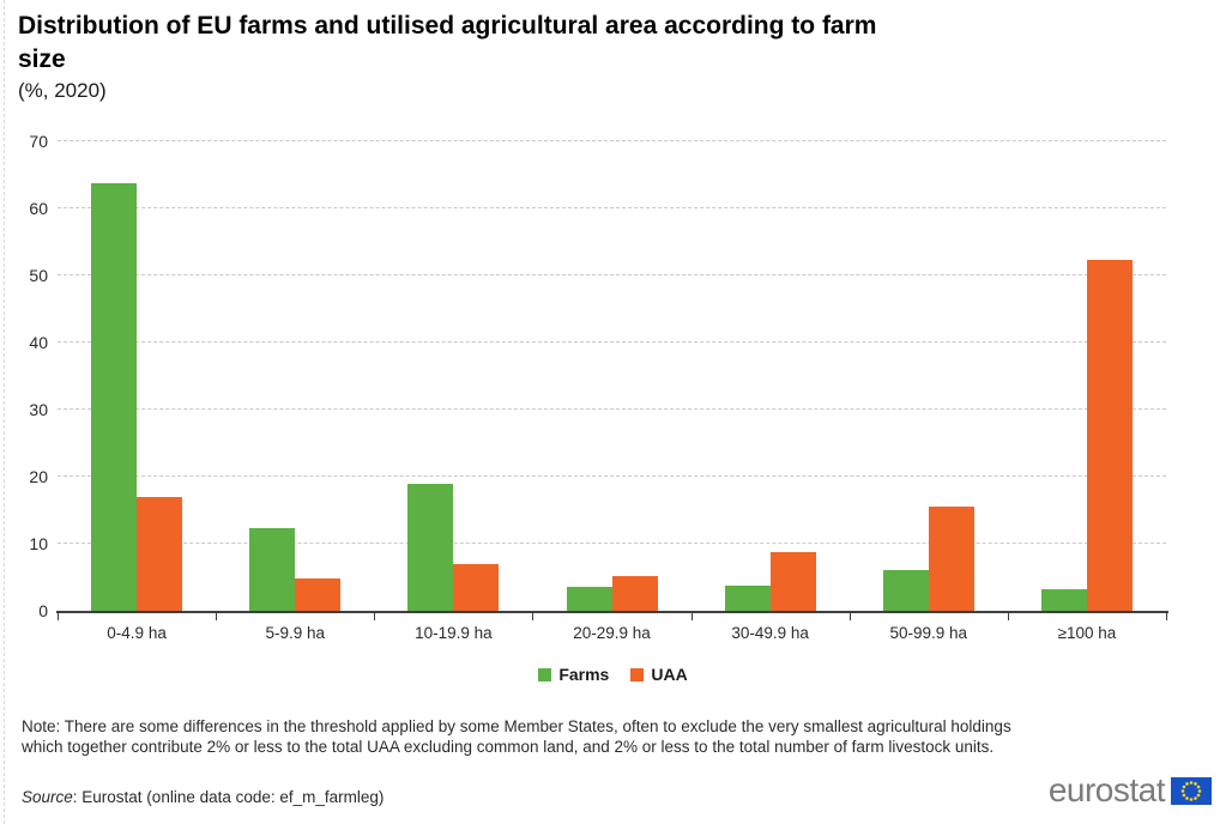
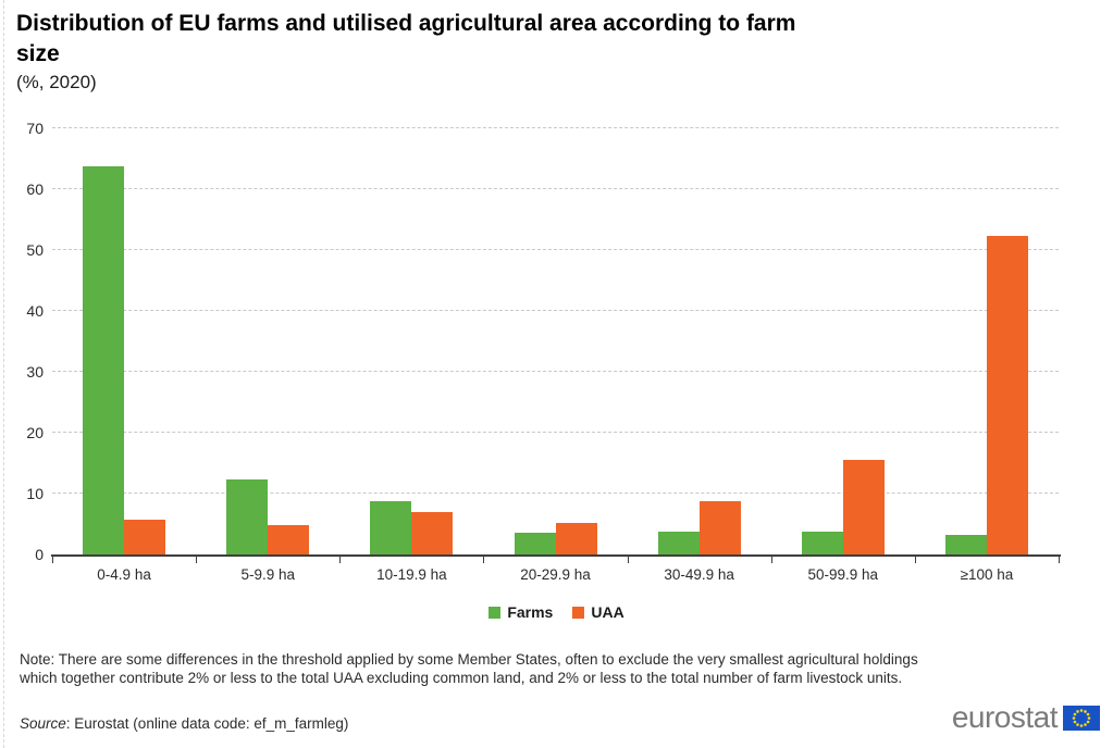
UAA/0-4.9 ha: 17 -> 6
Farms/10-19.9 ha: 19 -> 9
Farms/50-99.9 ha: 6 -> 4
